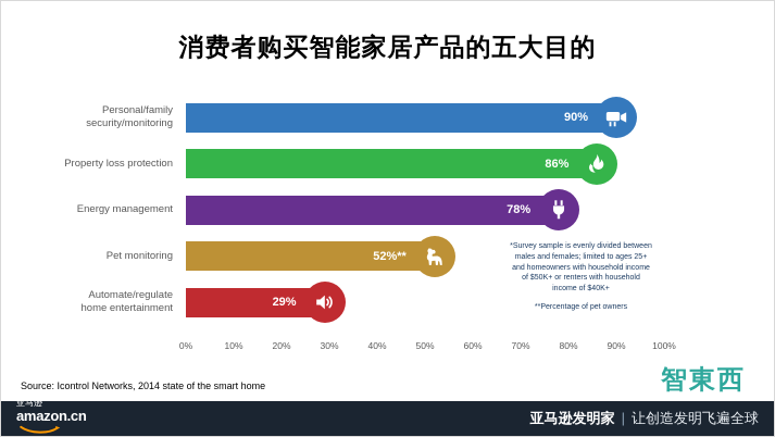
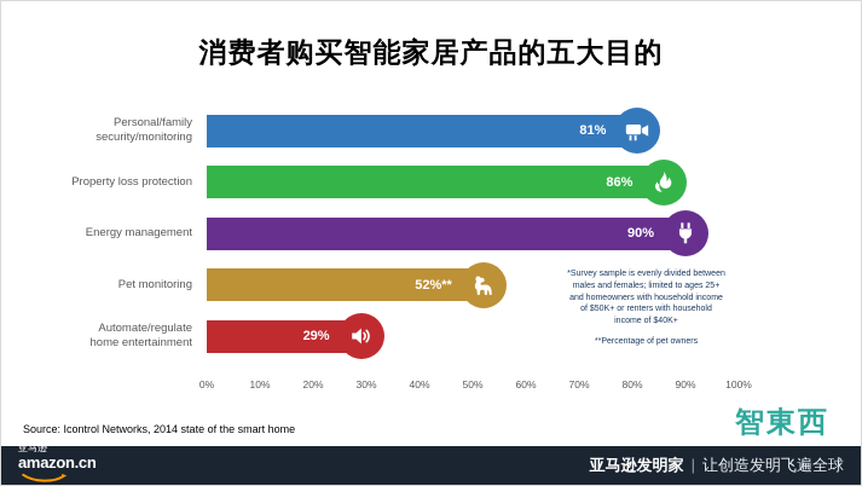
Personal/family security/monitoring: 90% -> 81%
Energy management: 78% -> 90%
